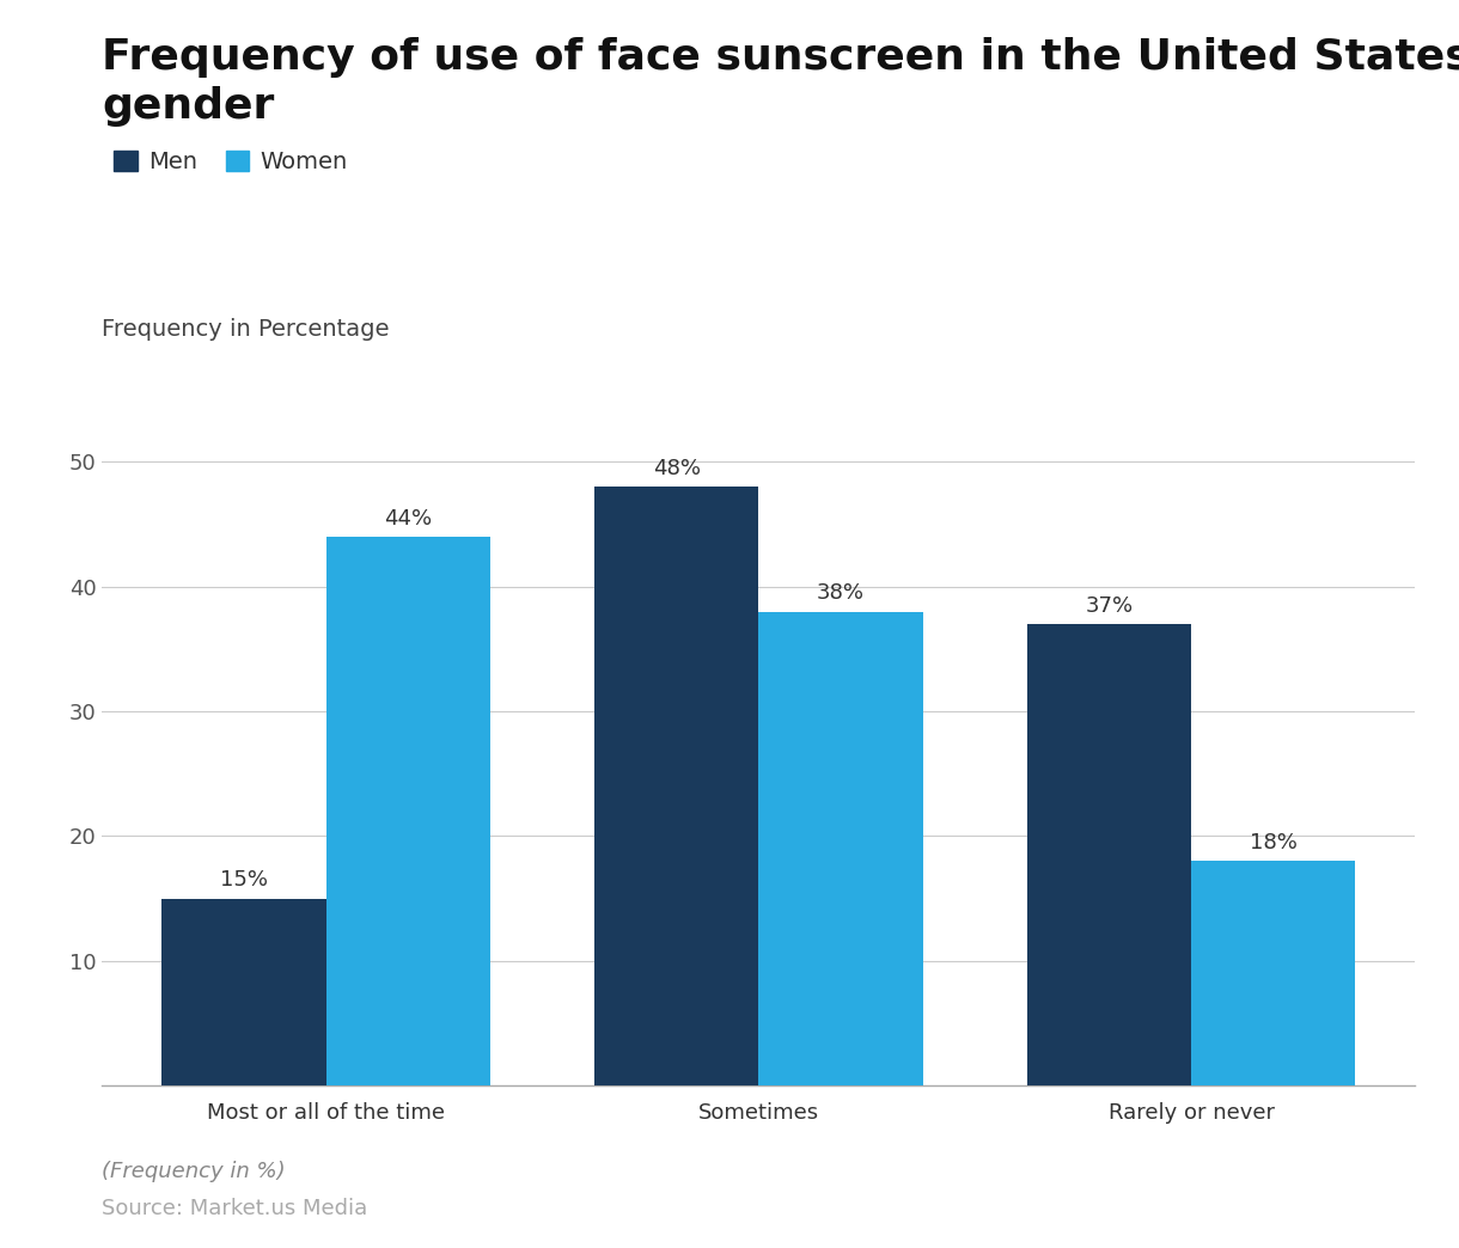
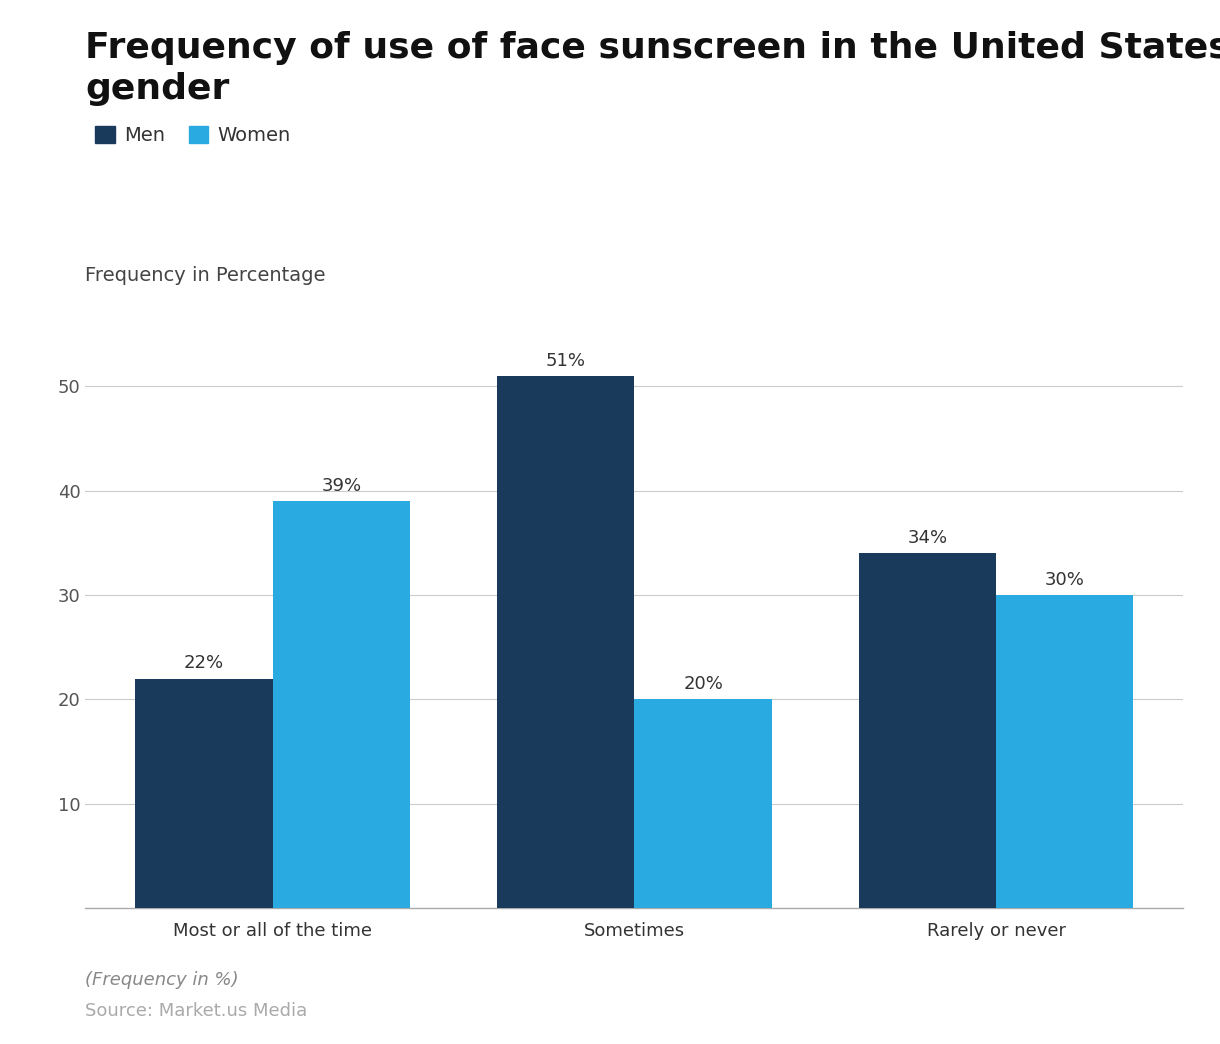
Men/Most or all of the time: 15% -> 22%
Women/Most or all of the time: 44% -> 39%
Men/Sometimes: 48% -> 51%
Women/Sometimes: 38% -> 20%
Men/Rarely or never: 37% -> 34%
Women/Rarely or never: 18% -> 30%
